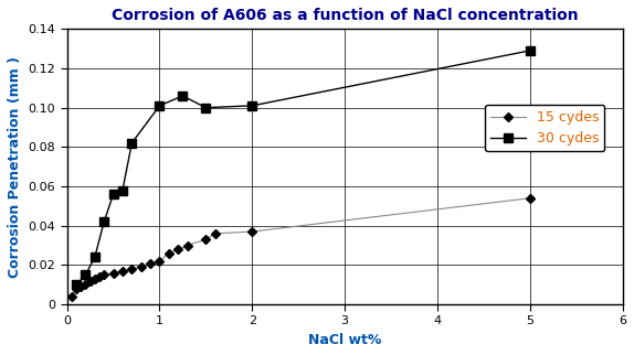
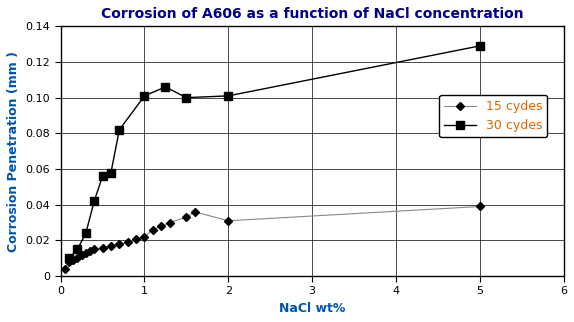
15 cydes/2: 0.037 -> 0.031
15 cydes/5: 0.054 -> 0.039
